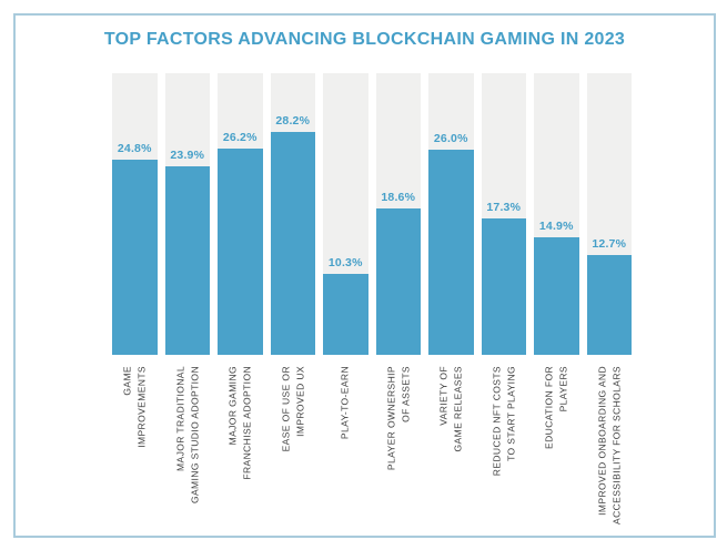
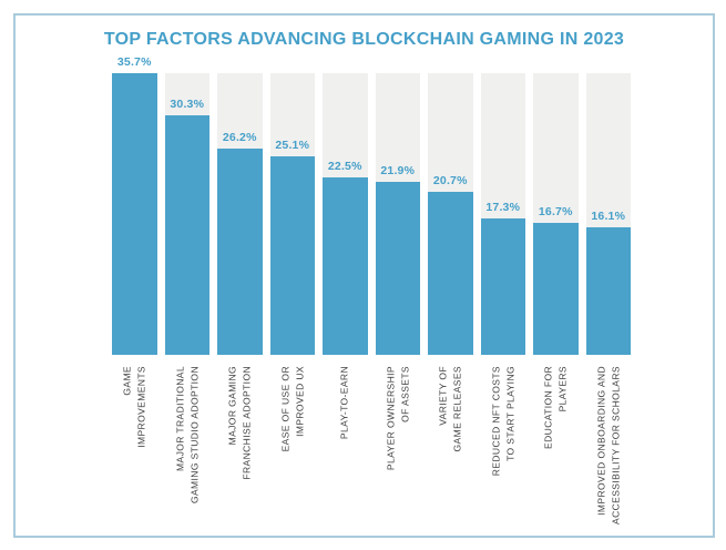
GAME IMPROVEMENTS: 24.8% -> 35.7%
MAJOR TRADITIONAL GAMING STUDIO ADOPTION: 23.9% -> 30.3%
EASE OF USE OR IMPROVED UX: 28.2% -> 25.1%
PLAY-TO-EARN: 10.3% -> 22.5%
PLAYER OWNERSHIP OF ASSETS: 18.6% -> 21.9%
VARIETY OF GAME RELEASES: 26.0% -> 20.7%
EDUCATION FOR PLAYERS: 14.9% -> 16.7%
IMPROVED ONBOARDING AND ACCESSIBILITY FOR SCHOLARS: 12.7% -> 16.1%
